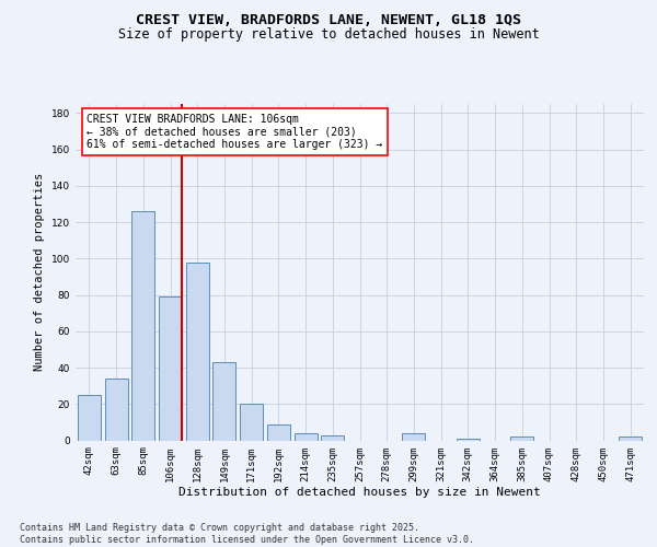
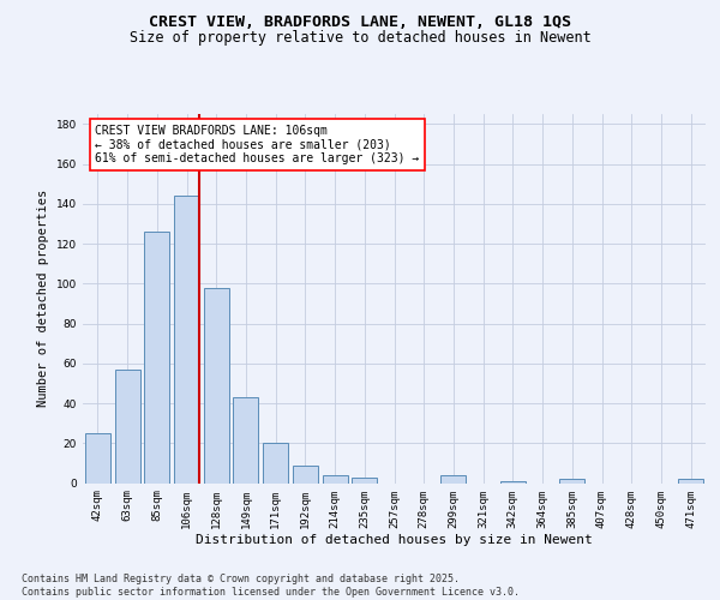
63sqm: 34 -> 57
106sqm: 79 -> 144
